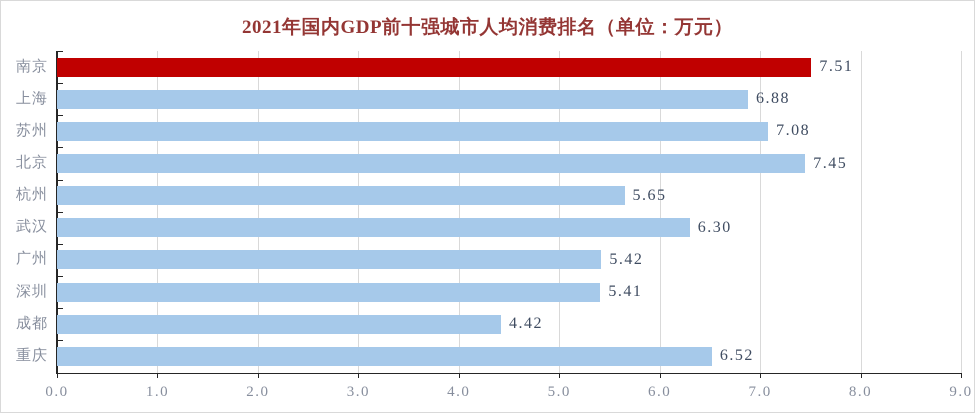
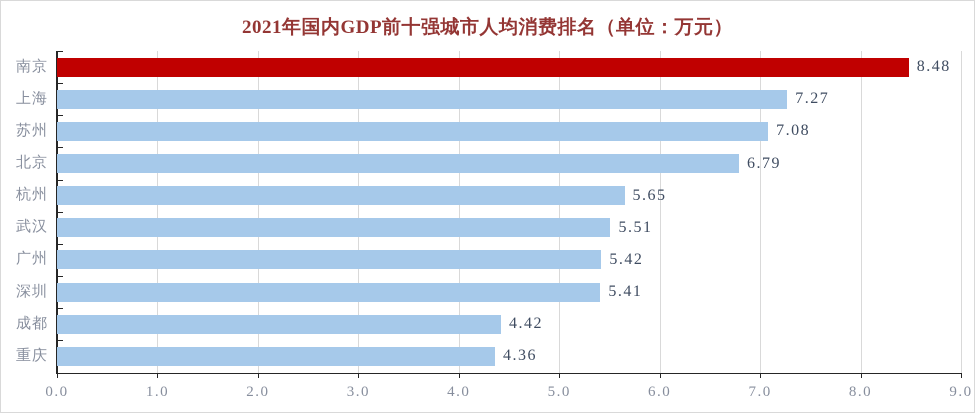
南京: 7.51 -> 8.48
上海: 6.88 -> 7.27
北京: 7.45 -> 6.79
武汉: 6.30 -> 5.51
重庆: 6.52 -> 4.36
